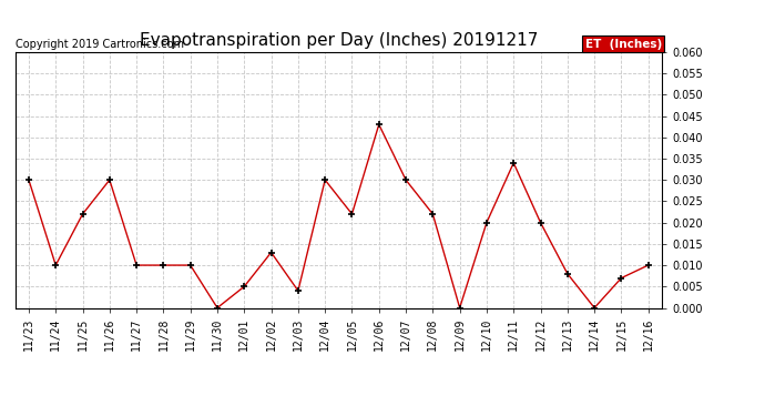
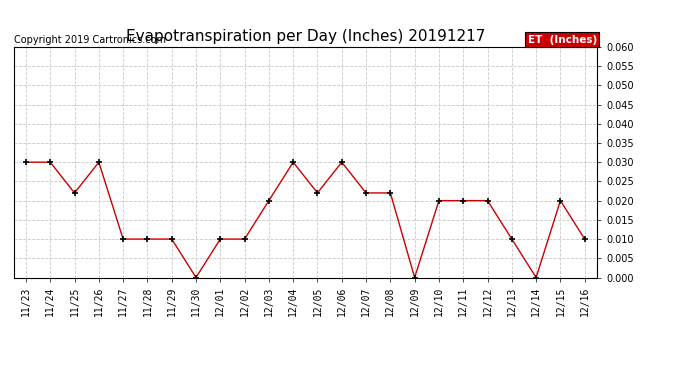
11/24: 0.010 -> 0.030
12/01: 0.005 -> 0.010
12/02: 0.013 -> 0.010
12/03: 0.004 -> 0.020
12/06: 0.043 -> 0.030
12/07: 0.030 -> 0.022
12/11: 0.034 -> 0.020
12/13: 0.008 -> 0.010
12/15: 0.007 -> 0.020
